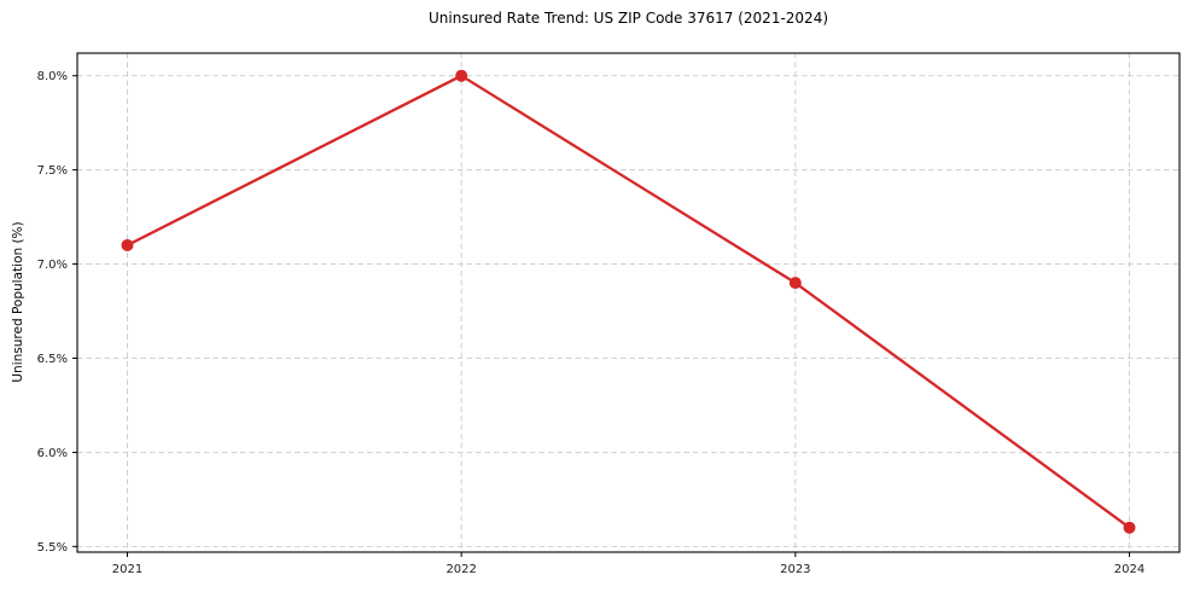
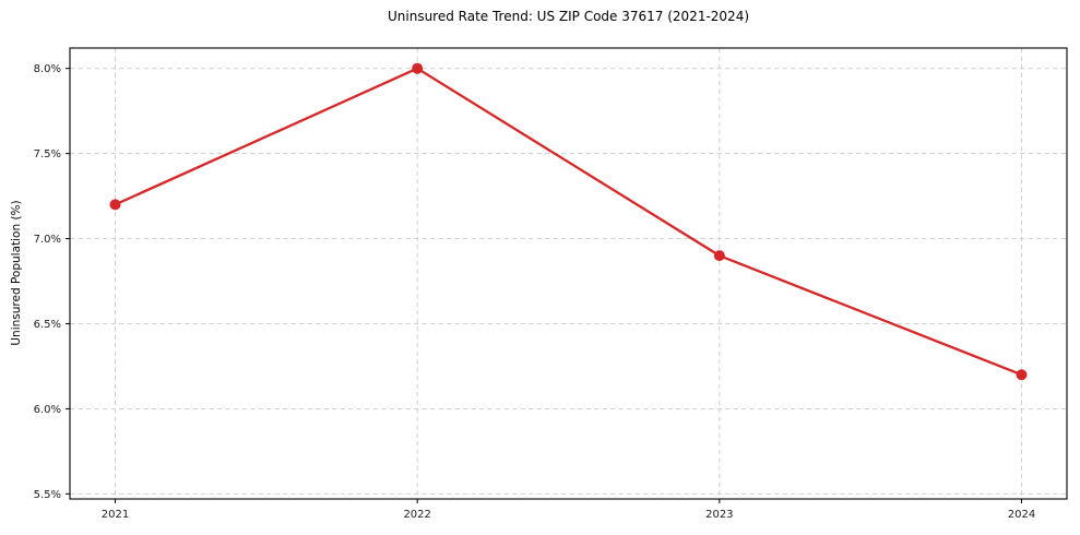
2021: 7.1% -> 7.2%
2024: 5.6% -> 6.2%
